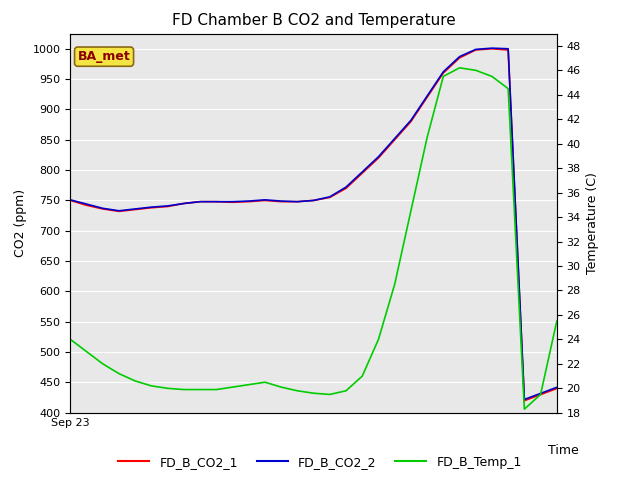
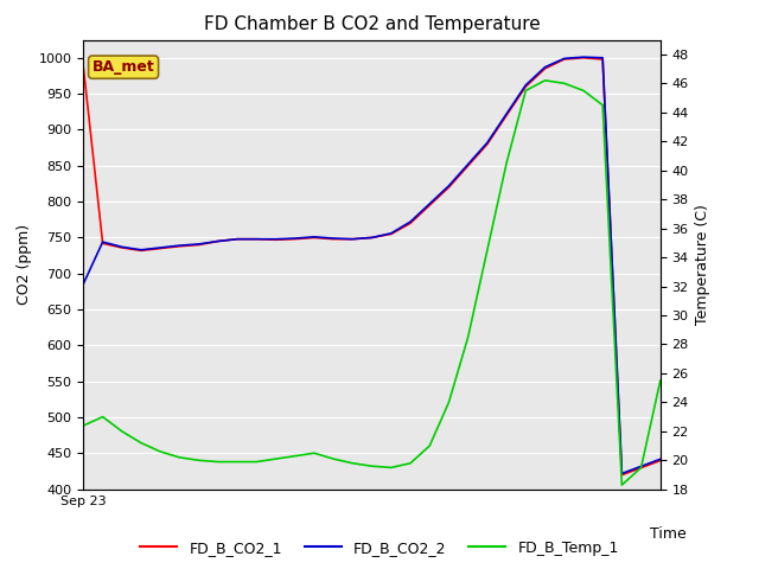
FD_B_CO2_1/Sep 23: 750 -> 986
FD_B_CO2_2/Sep 23: 751 -> 686
FD_B_Temp_1/Sep 23: 24.0 -> 22.4
